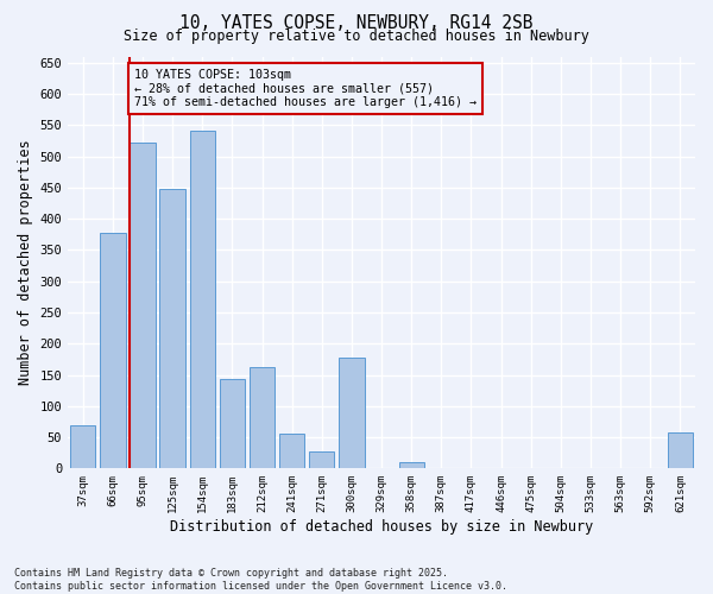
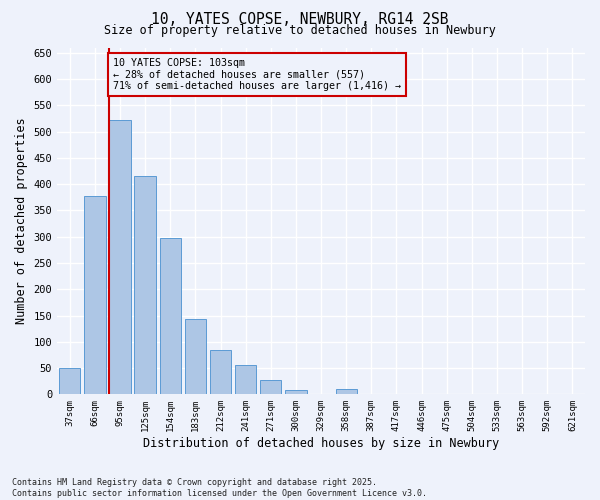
37sqm: 70 -> 50
125sqm: 448 -> 415
154sqm: 542 -> 297
212sqm: 162 -> 85
300sqm: 178 -> 8
621sqm: 58 -> 1
